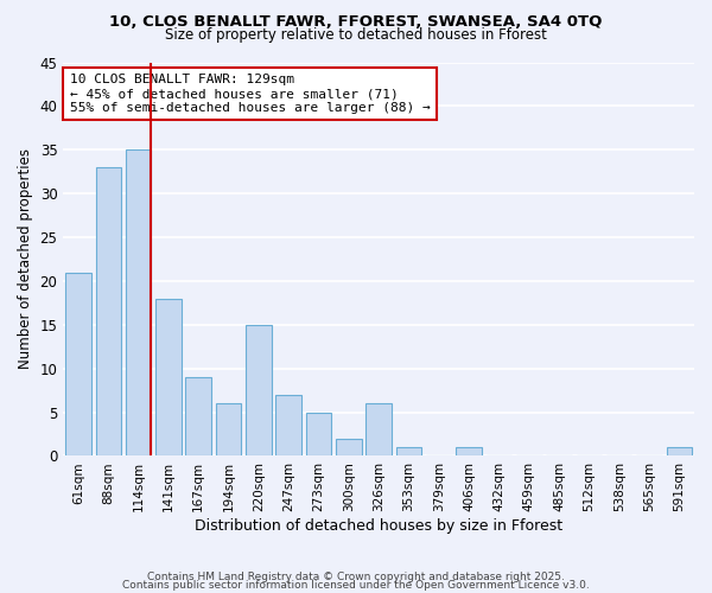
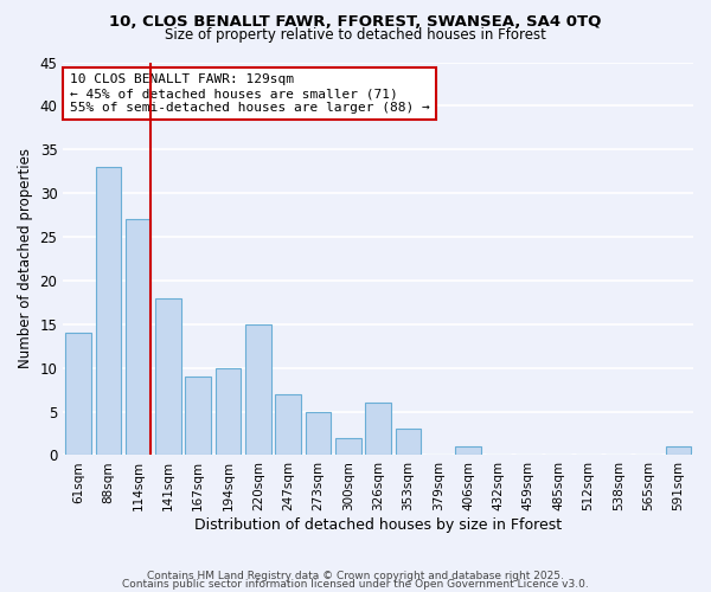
61sqm: 21 -> 14
114sqm: 35 -> 27
194sqm: 6 -> 10
353sqm: 1 -> 3
